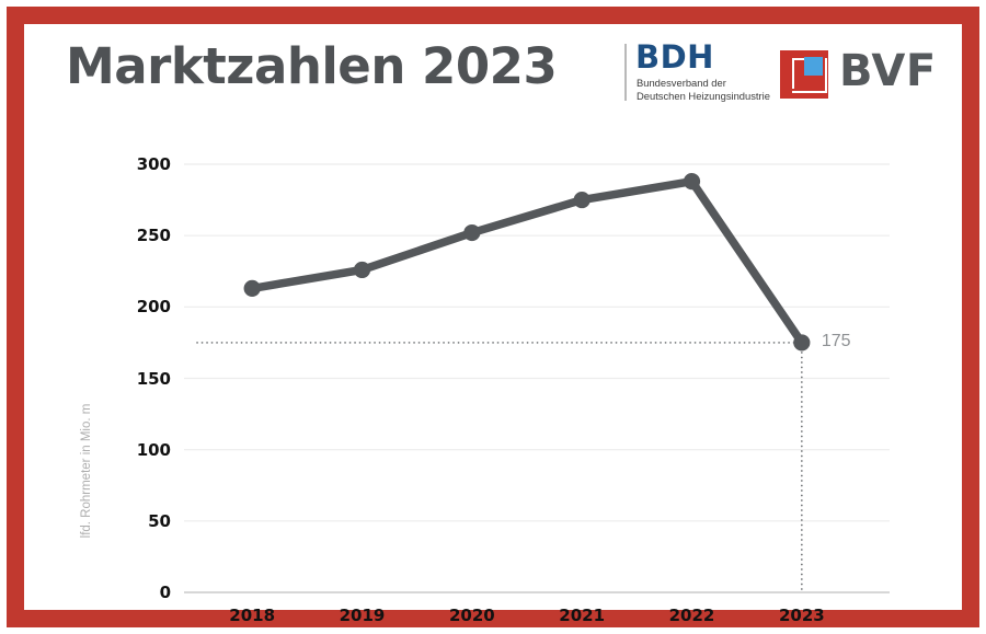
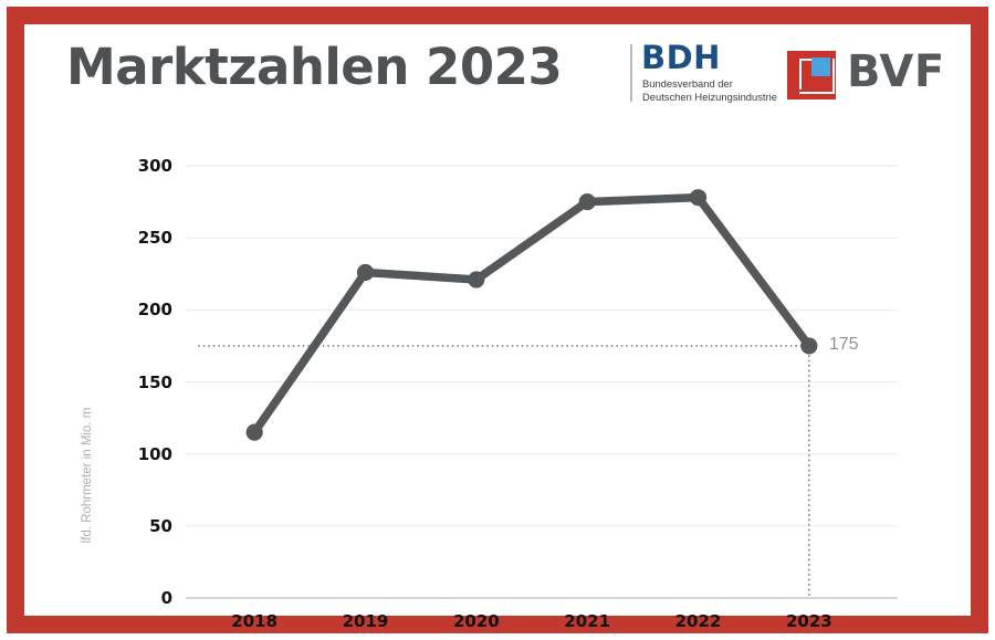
2018: 213 -> 115
2020: 252 -> 221
2022: 288 -> 278
